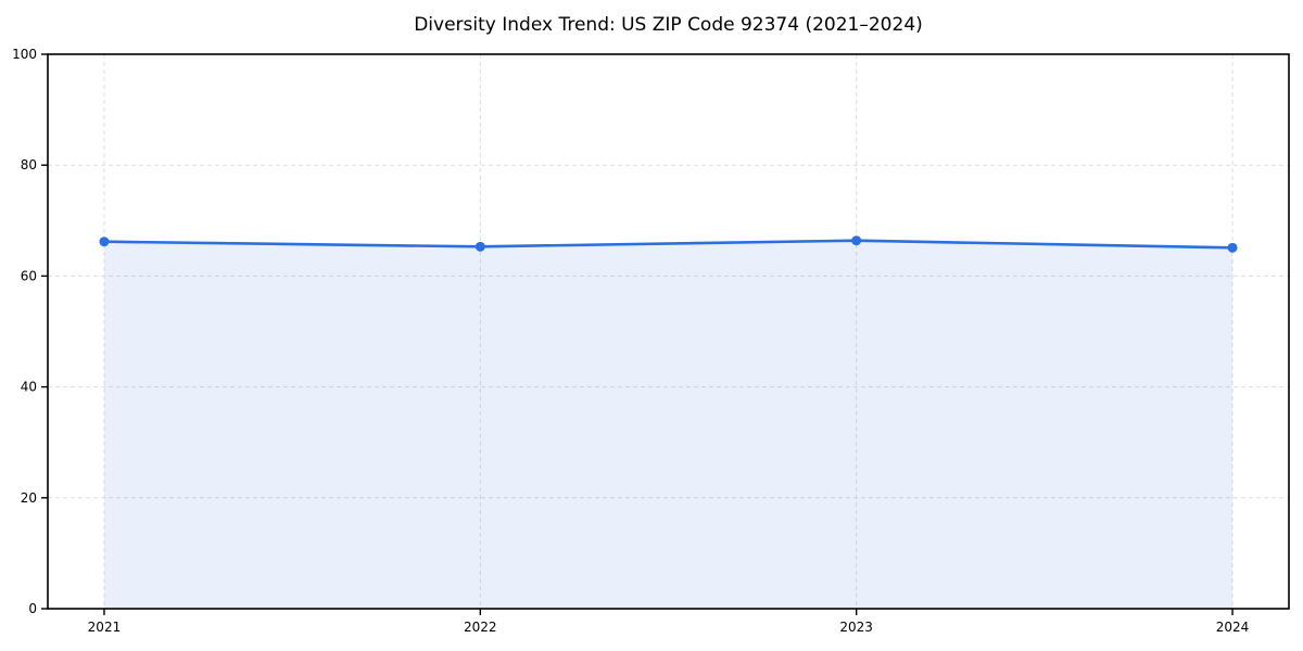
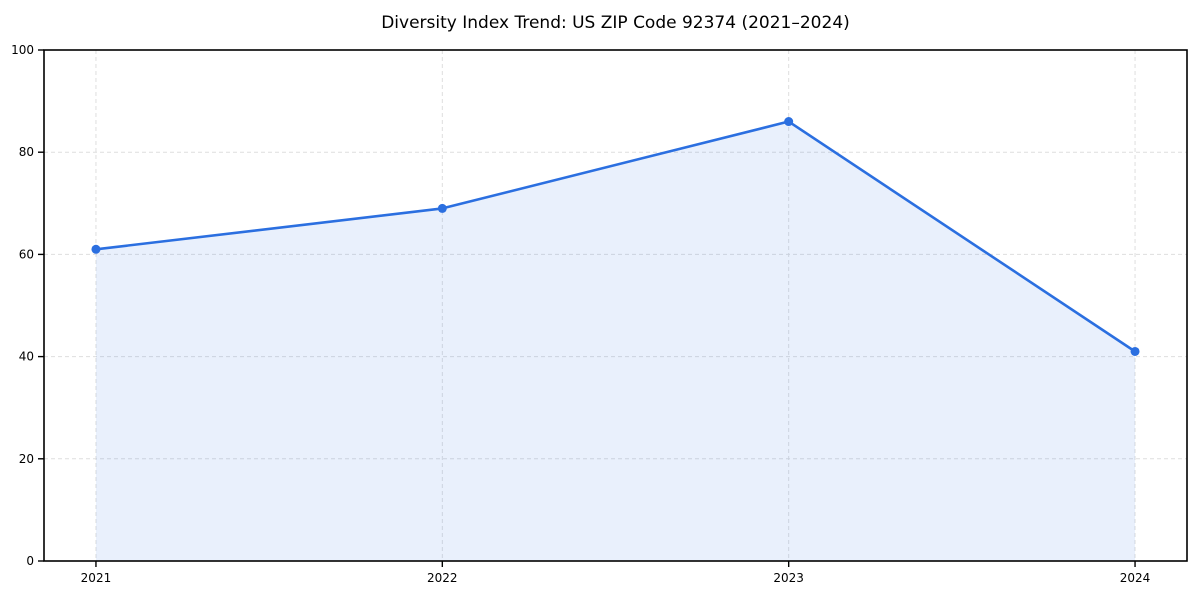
2021: 66 -> 61
2022: 65 -> 69
2023: 66 -> 86
2024: 65 -> 41
